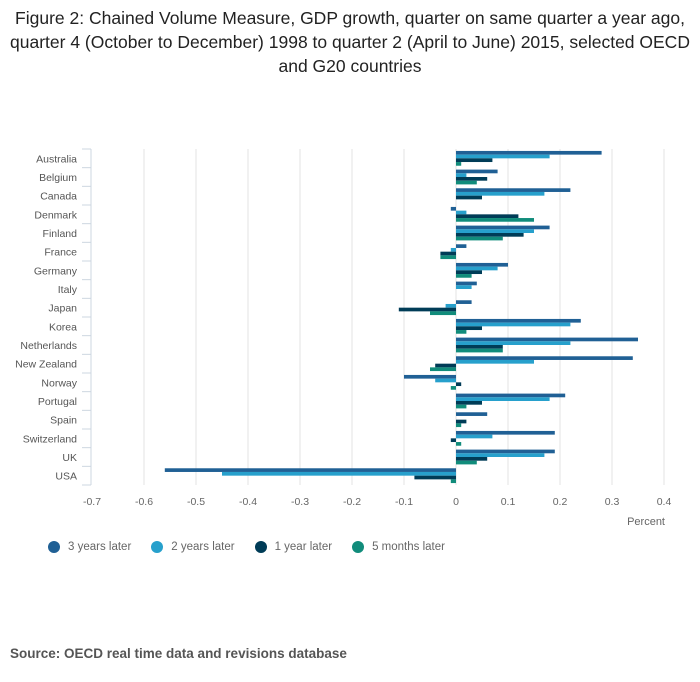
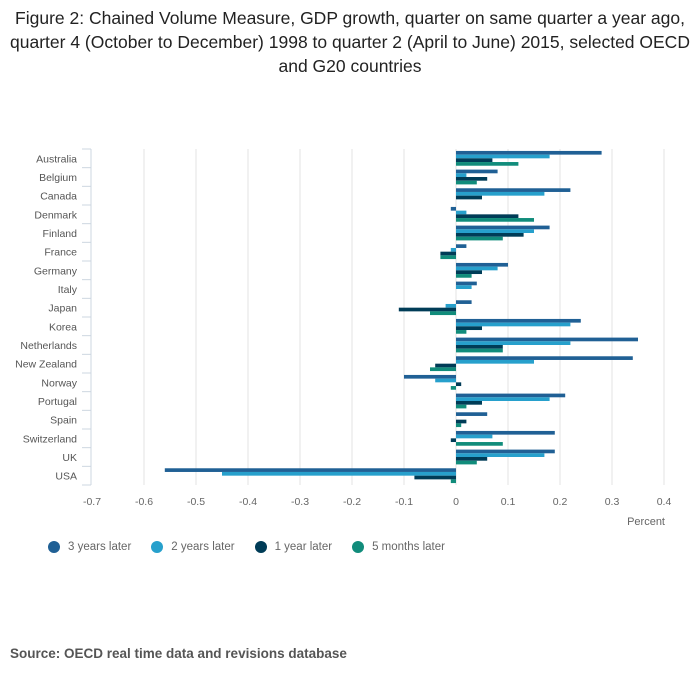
5 months later/Australia: 0.01 -> 0.12
5 months later/Switzerland: 0.01 -> 0.09
